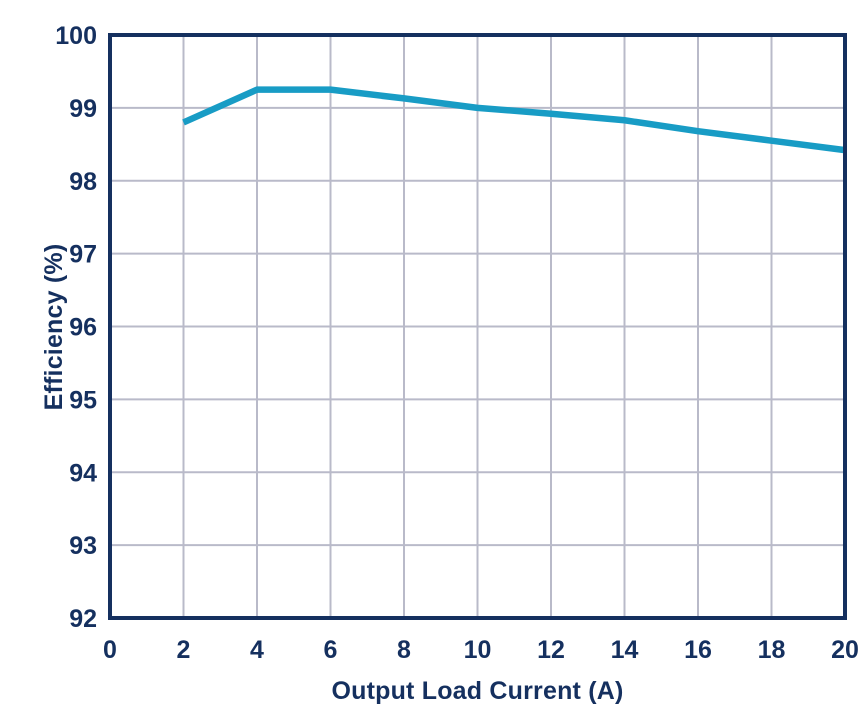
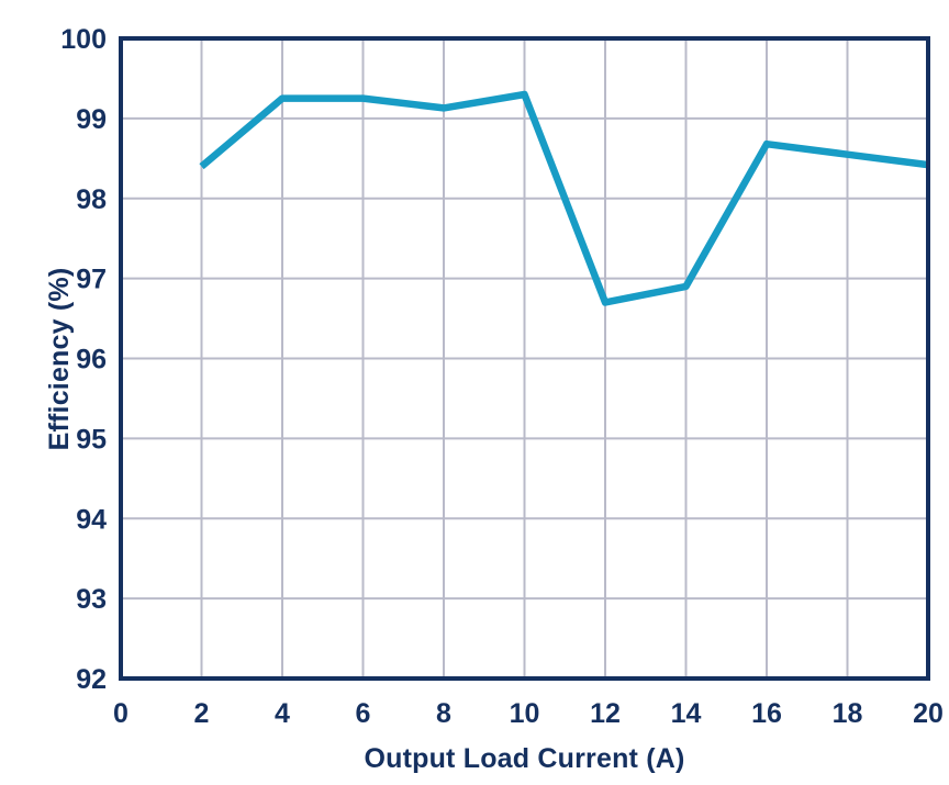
2: 98.8 -> 98.4
10: 99.0 -> 99.3
12: 98.9 -> 96.7
14: 98.8 -> 96.9
